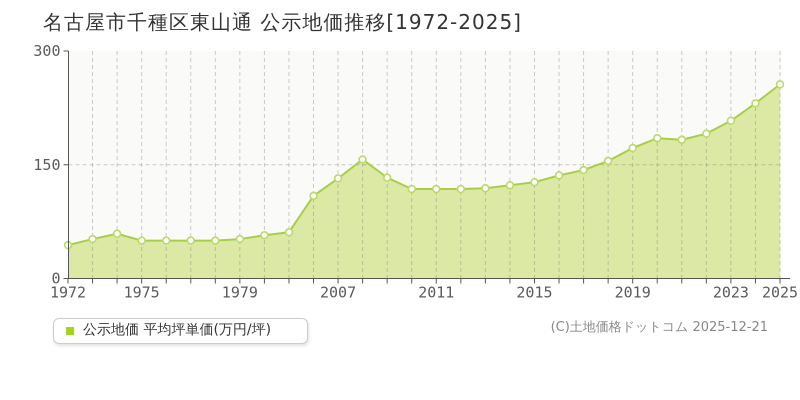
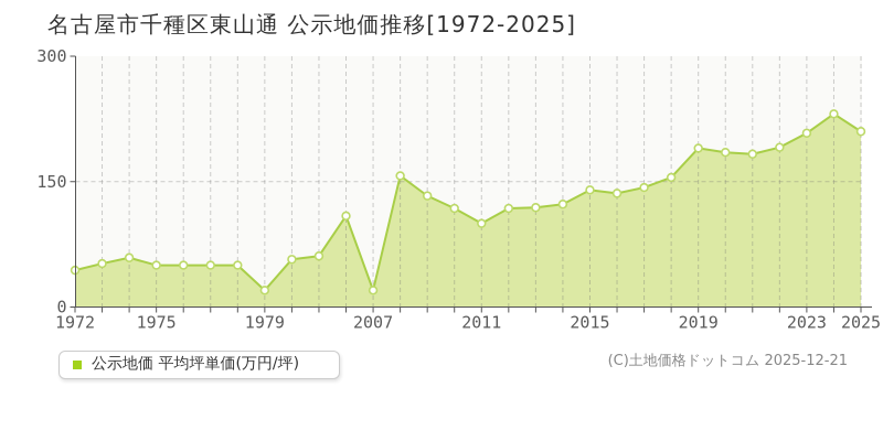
1979: 50 -> 20
2007: 130 -> 20
2011: 120 -> 100
2015: 130 -> 140
2019: 170 -> 190
2025: 260 -> 210
